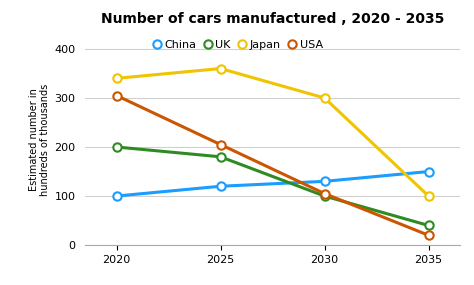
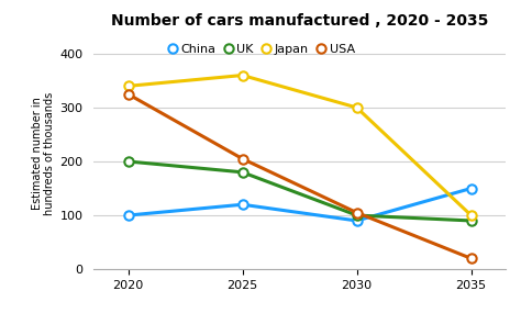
USA/2020: 305 -> 325
China/2030: 130 -> 90
UK/2035: 40 -> 90
